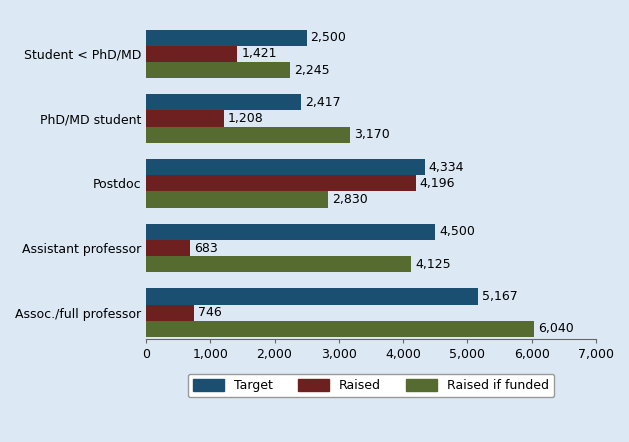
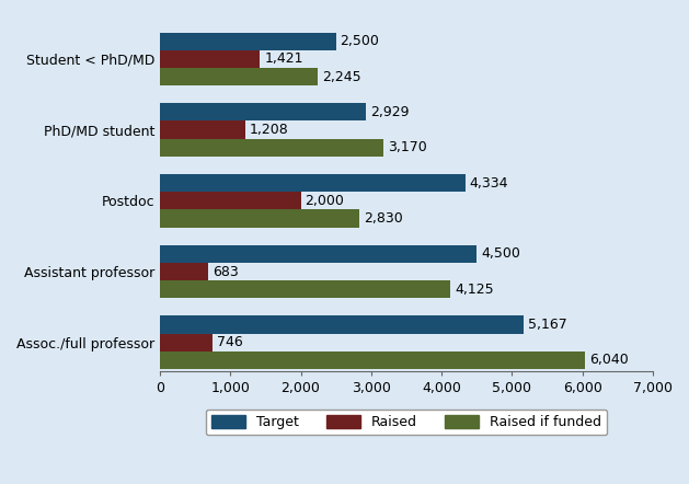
Target/PhD/MD student: 2,417 -> 2,929
Raised/Postdoc: 4,196 -> 2,000
